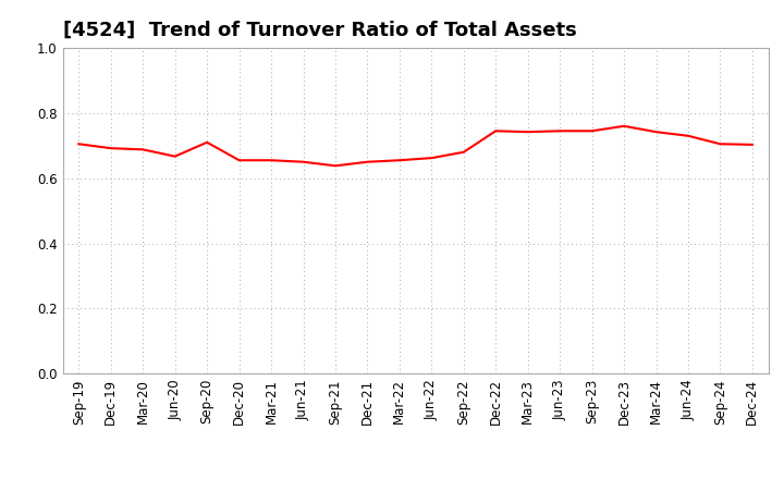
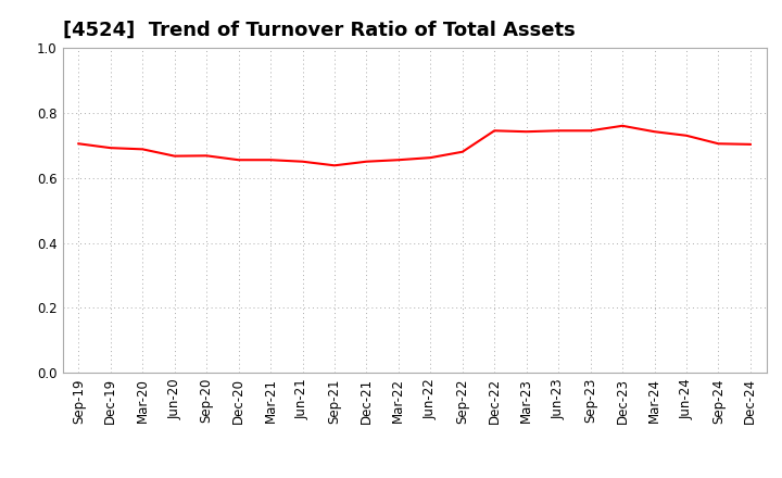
Sep-20: 0.710 -> 0.668
